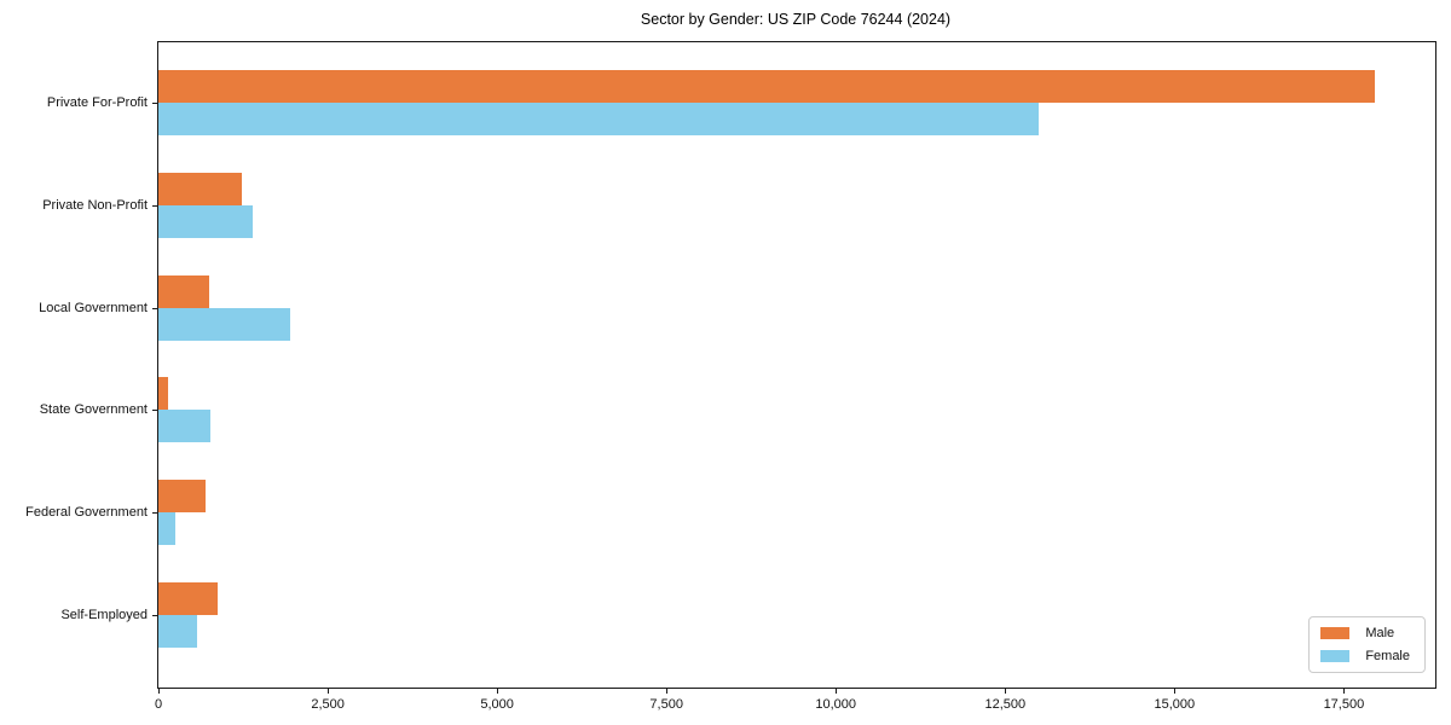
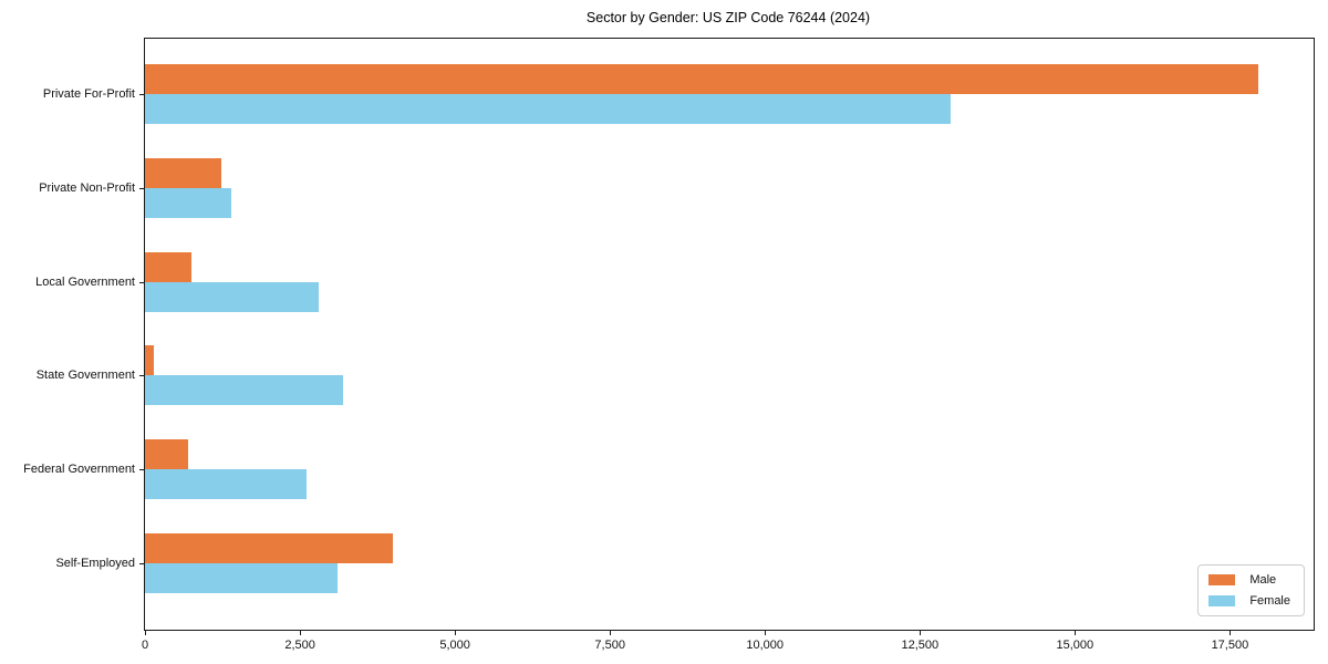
Female/Local Government: 2000 -> 2800
Female/State Government: 800 -> 3200
Female/Federal Government: 200 -> 2600
Male/Self-Employed: 900 -> 4000
Female/Self-Employed: 600 -> 3100
